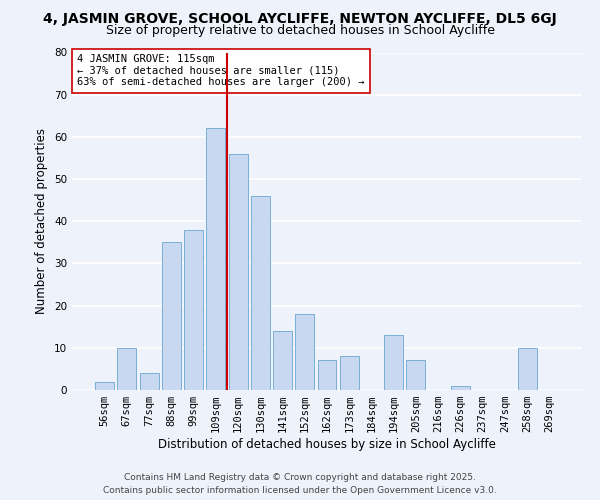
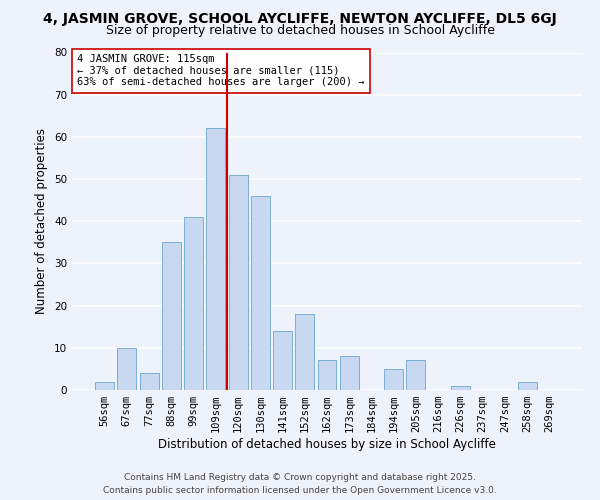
99sqm: 38 -> 41
120sqm: 56 -> 51
194sqm: 13 -> 5
258sqm: 10 -> 2
